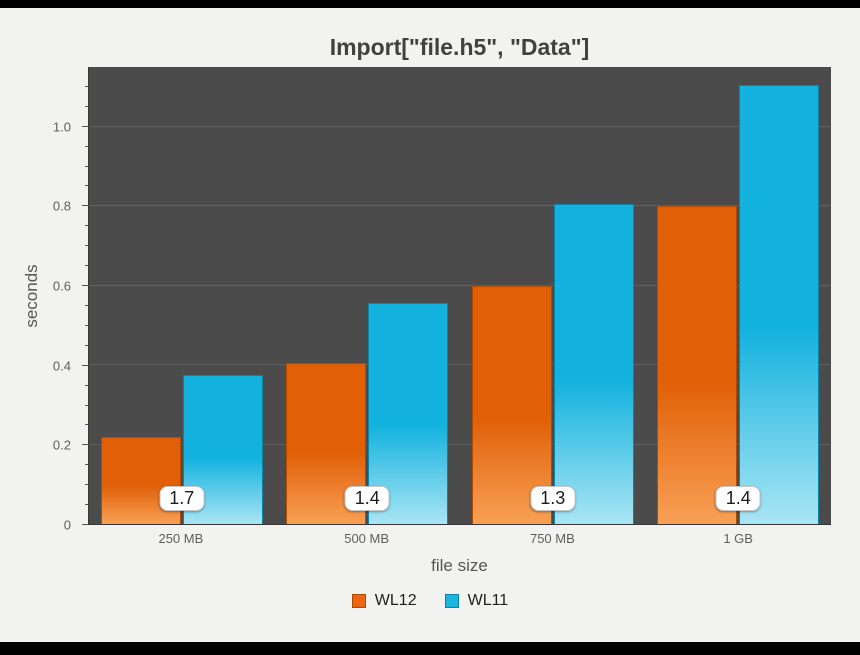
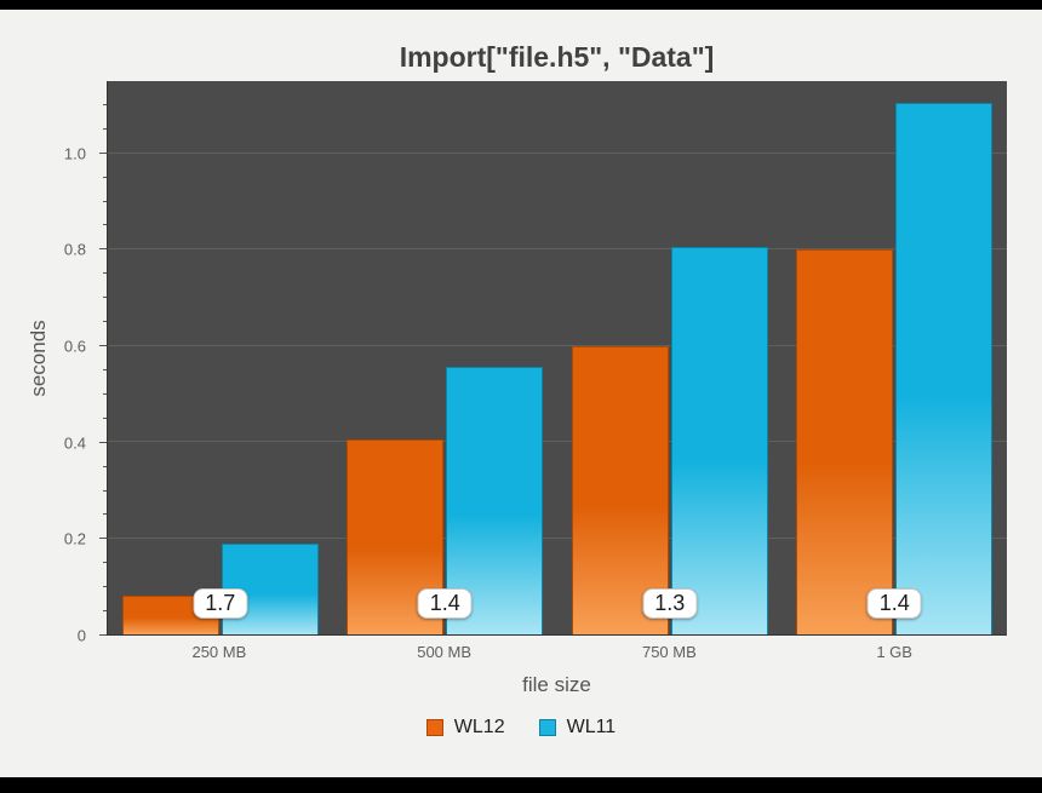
WL12/250 MB: 0.22 -> 0.08
WL11/250 MB: 0.38 -> 0.19
